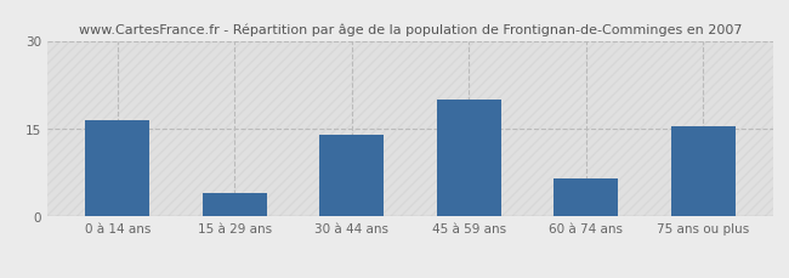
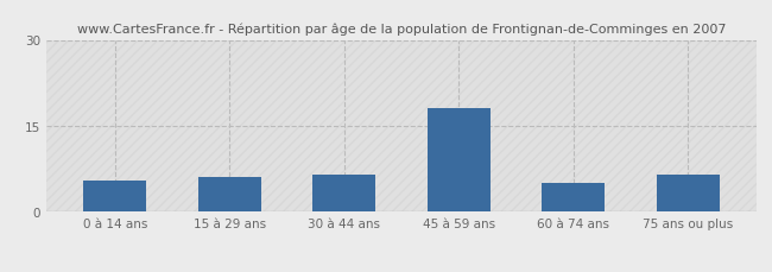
0 à 14 ans: 16.5 -> 5.5
15 à 29 ans: 4.0 -> 6.0
30 à 44 ans: 14.0 -> 6.5
45 à 59 ans: 20.0 -> 18.0
60 à 74 ans: 6.5 -> 5.0
75 ans ou plus: 15.5 -> 6.5
